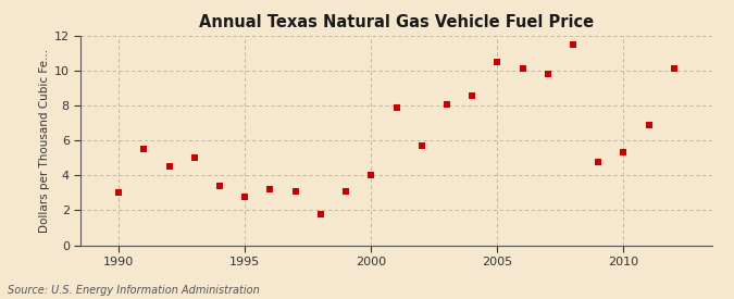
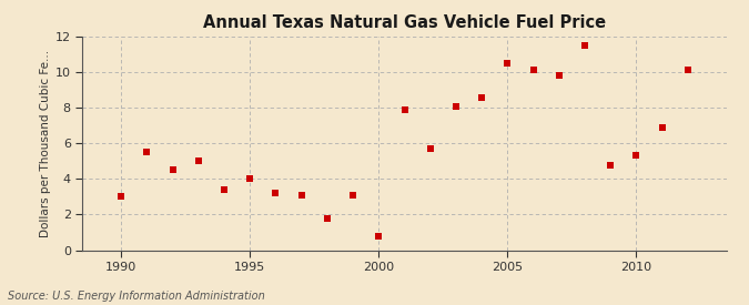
1995: 2.8 -> 4.0
2000: 4.0 -> 0.8
